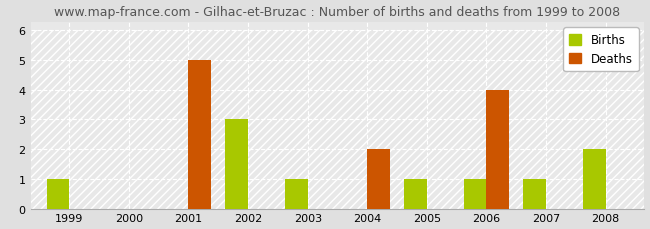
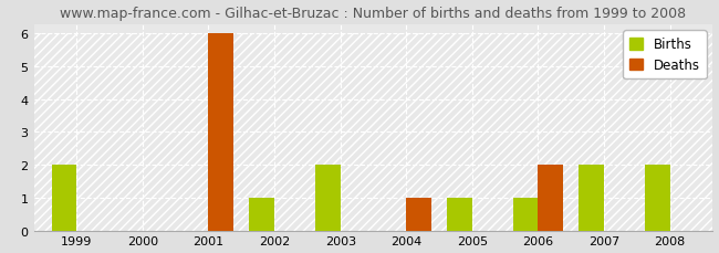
Births/1999: 1 -> 2
Deaths/2001: 5 -> 6
Births/2002: 3 -> 1
Births/2003: 1 -> 2
Deaths/2004: 2 -> 1
Deaths/2006: 4 -> 2
Births/2007: 1 -> 2
